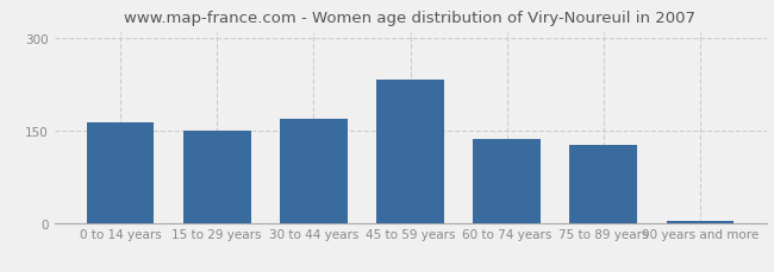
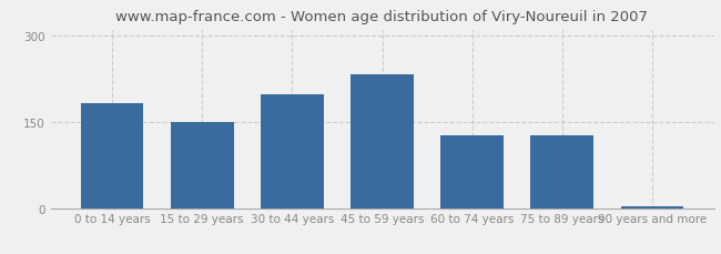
0 to 14 years: 163 -> 182
30 to 44 years: 168 -> 198
60 to 74 years: 136 -> 126
